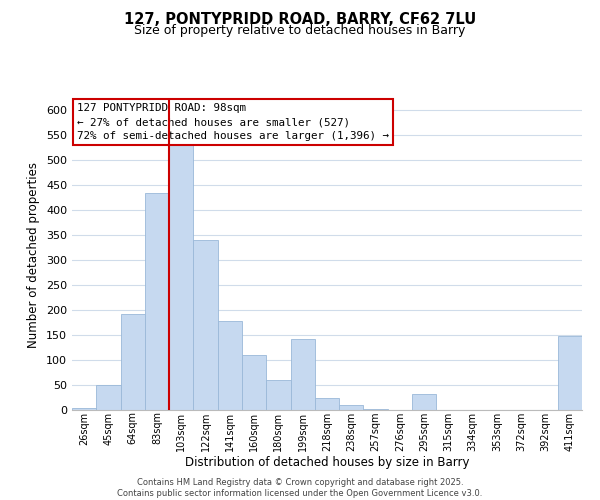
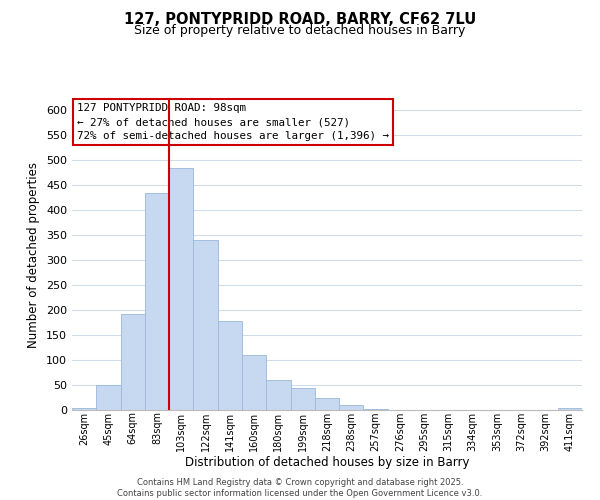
103sqm: 534 -> 484
199sqm: 142 -> 44
295sqm: 32 -> 1
411sqm: 148 -> 5
